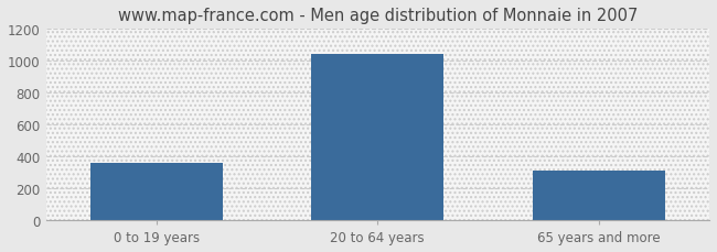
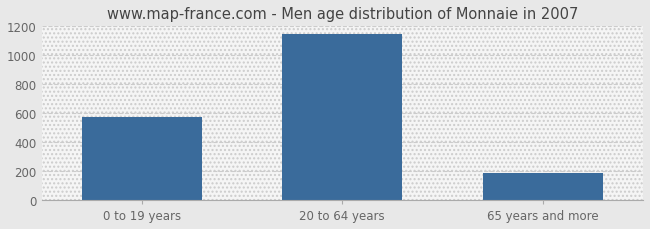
0 to 19 years: 360 -> 570
20 to 64 years: 1040 -> 1150
65 years and more: 310 -> 190
